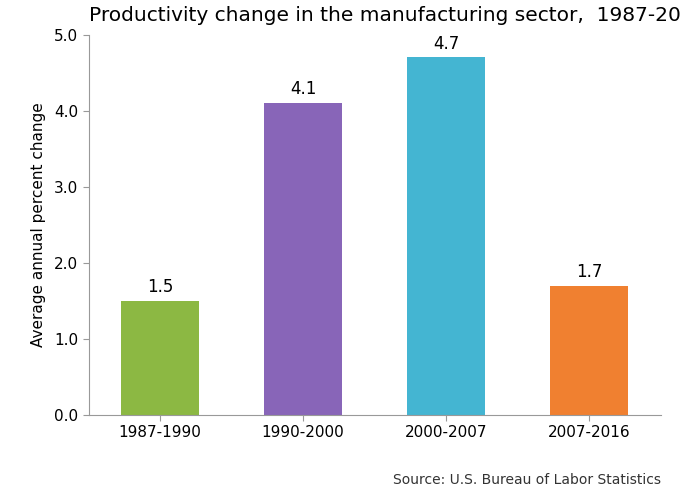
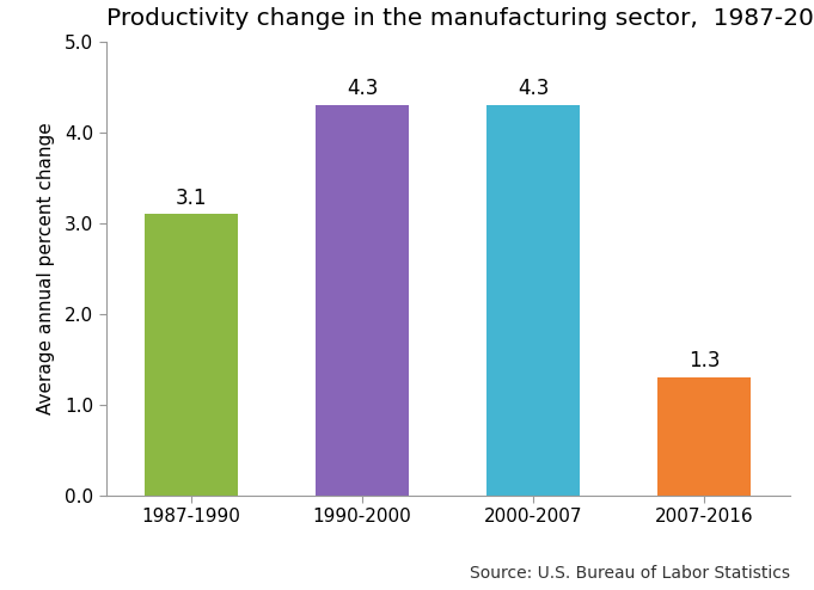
1987-1990: 1.5 -> 3.1
1990-2000: 4.1 -> 4.3
2000-2007: 4.7 -> 4.3
2007-2016: 1.7 -> 1.3
